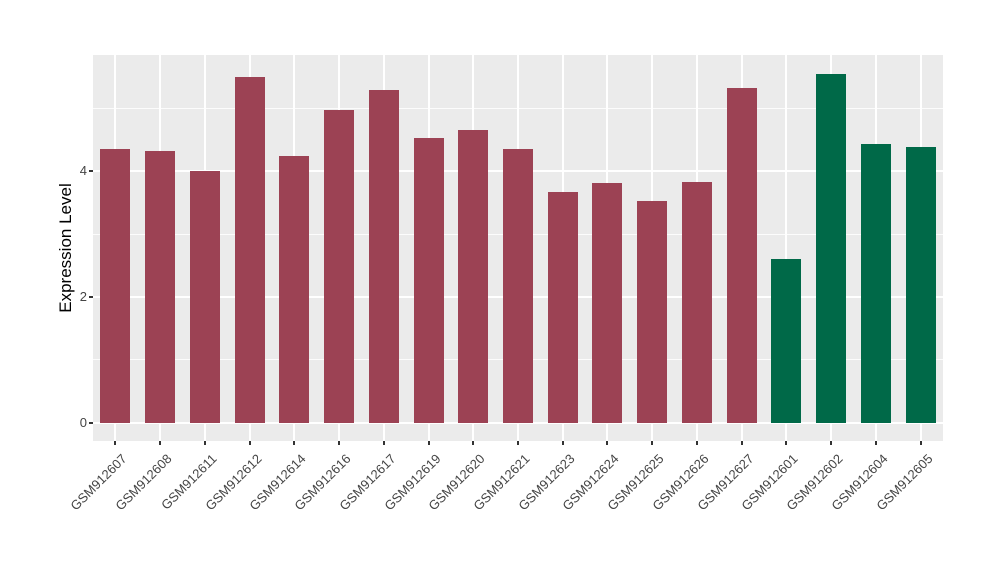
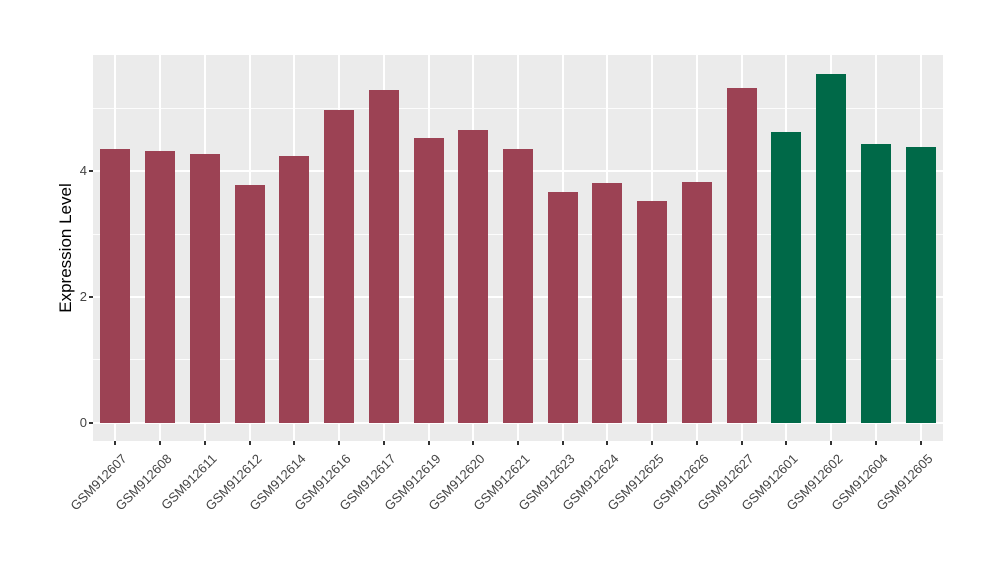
GSM912611: 4.0 -> 4.3
GSM912612: 5.5 -> 3.8
GSM912601: 2.6 -> 4.6
